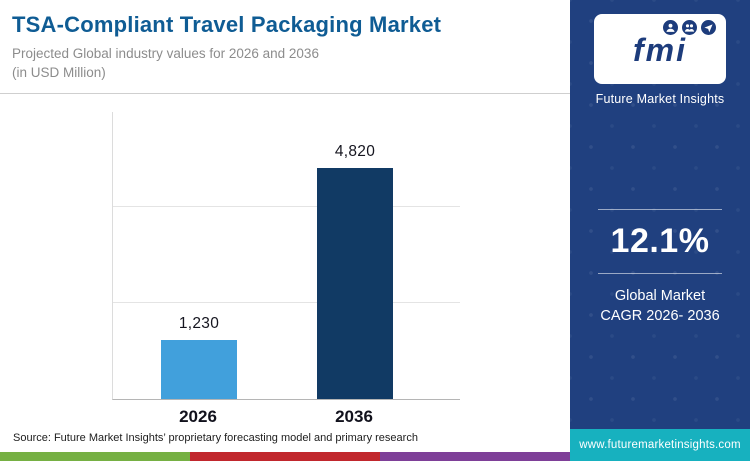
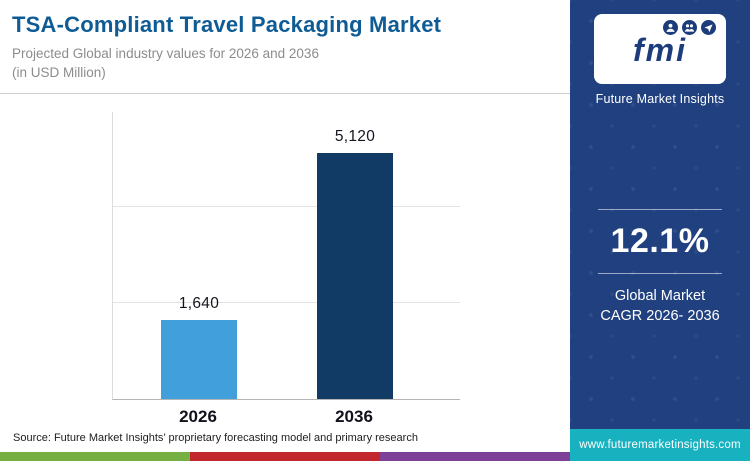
2026: 1,230 -> 1,640
2036: 4,820 -> 5,120
